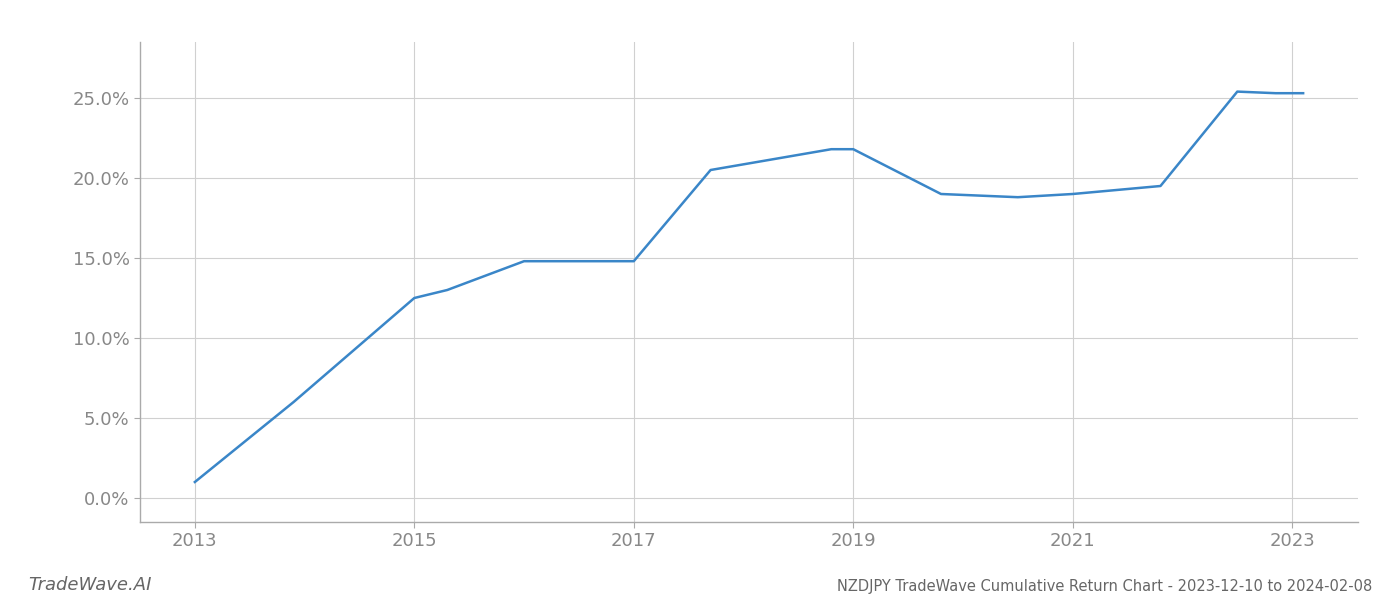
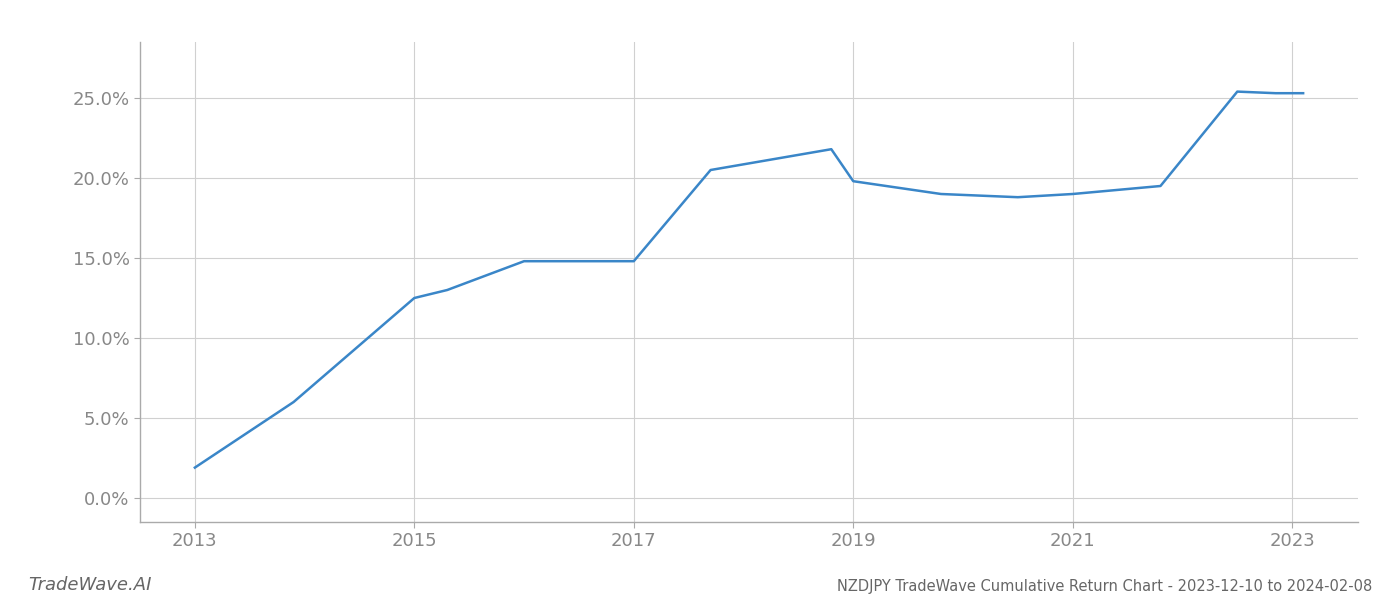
2013: 1.0% -> 1.9%
2019: 21.8% -> 19.8%
